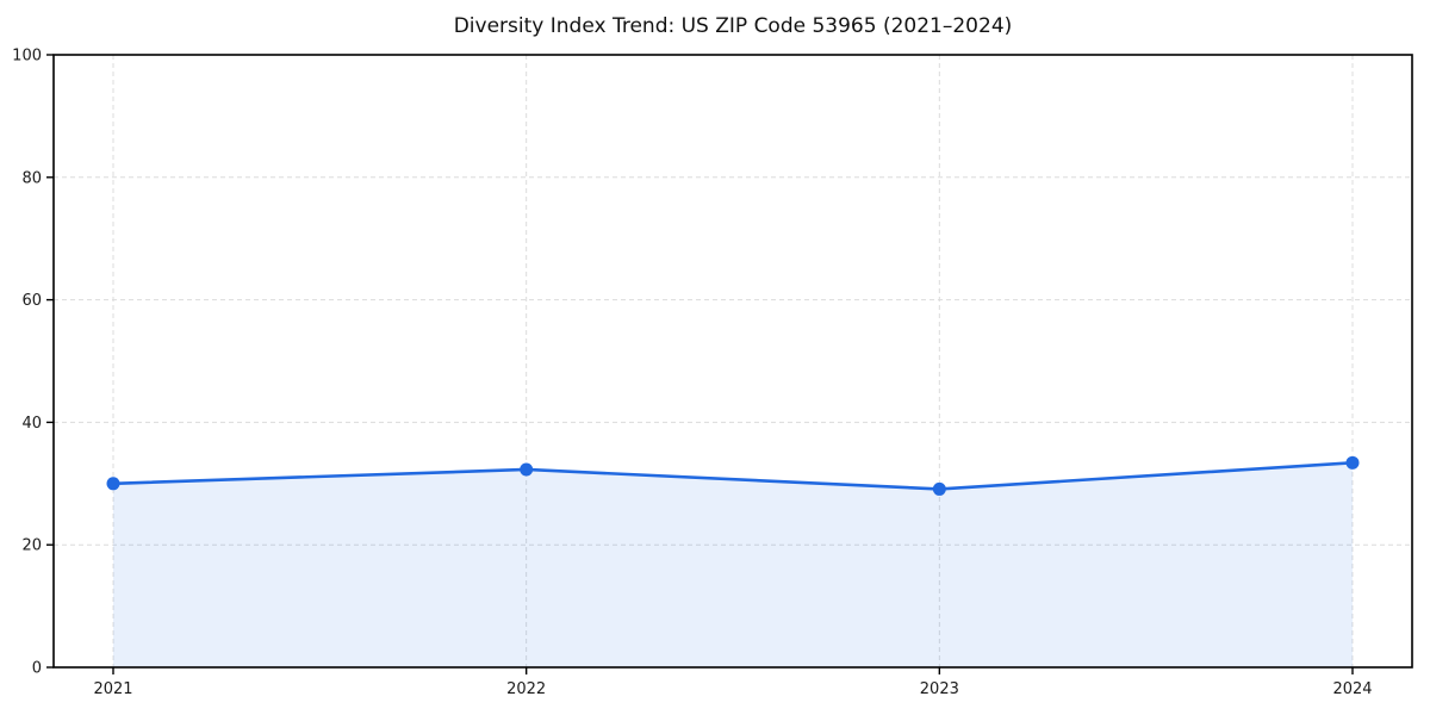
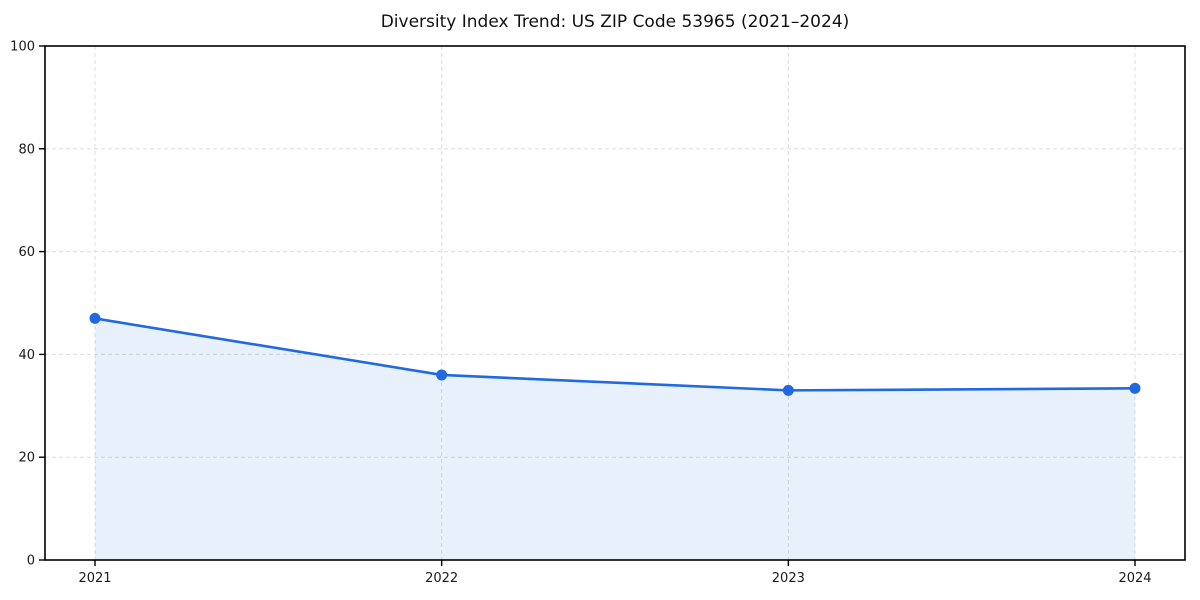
2021: 30 -> 47
2022: 32 -> 36
2023: 29 -> 33
